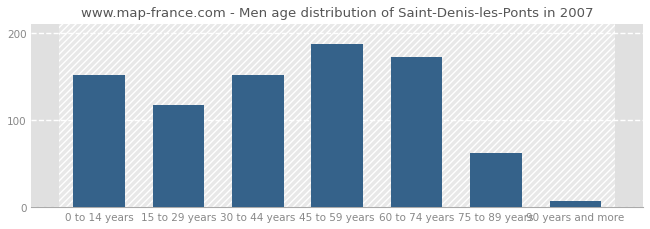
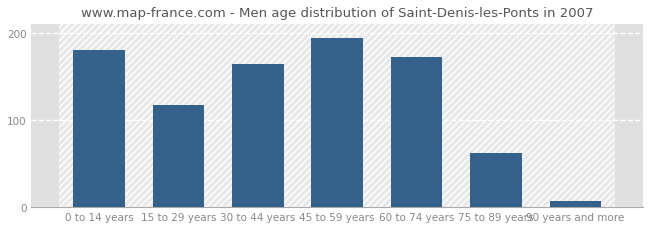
0 to 14 years: 152 -> 180
30 to 44 years: 152 -> 164
45 to 59 years: 187 -> 194
